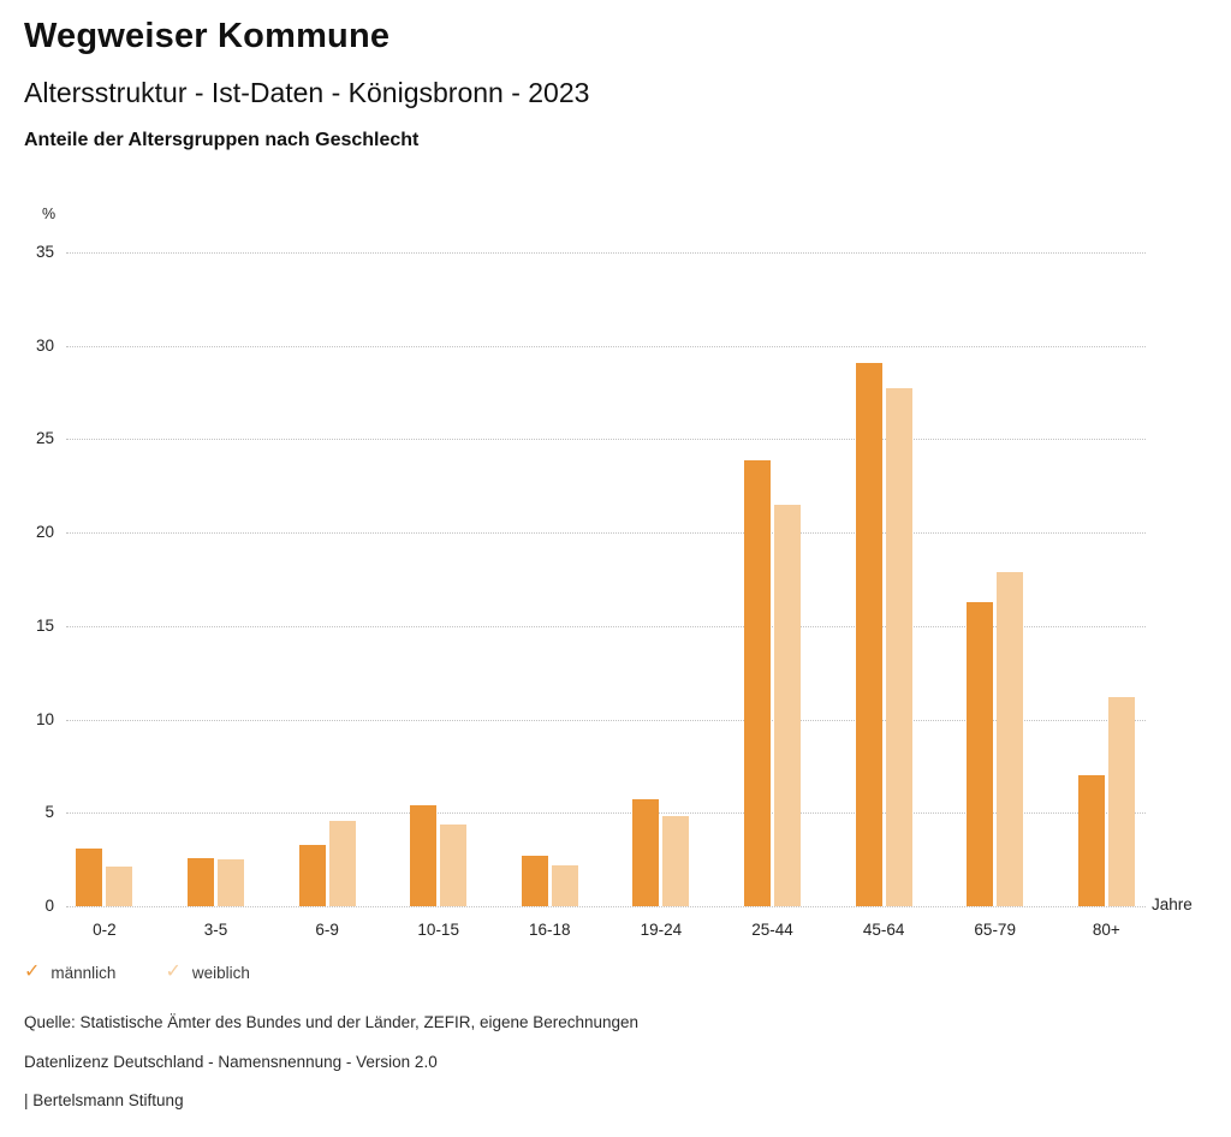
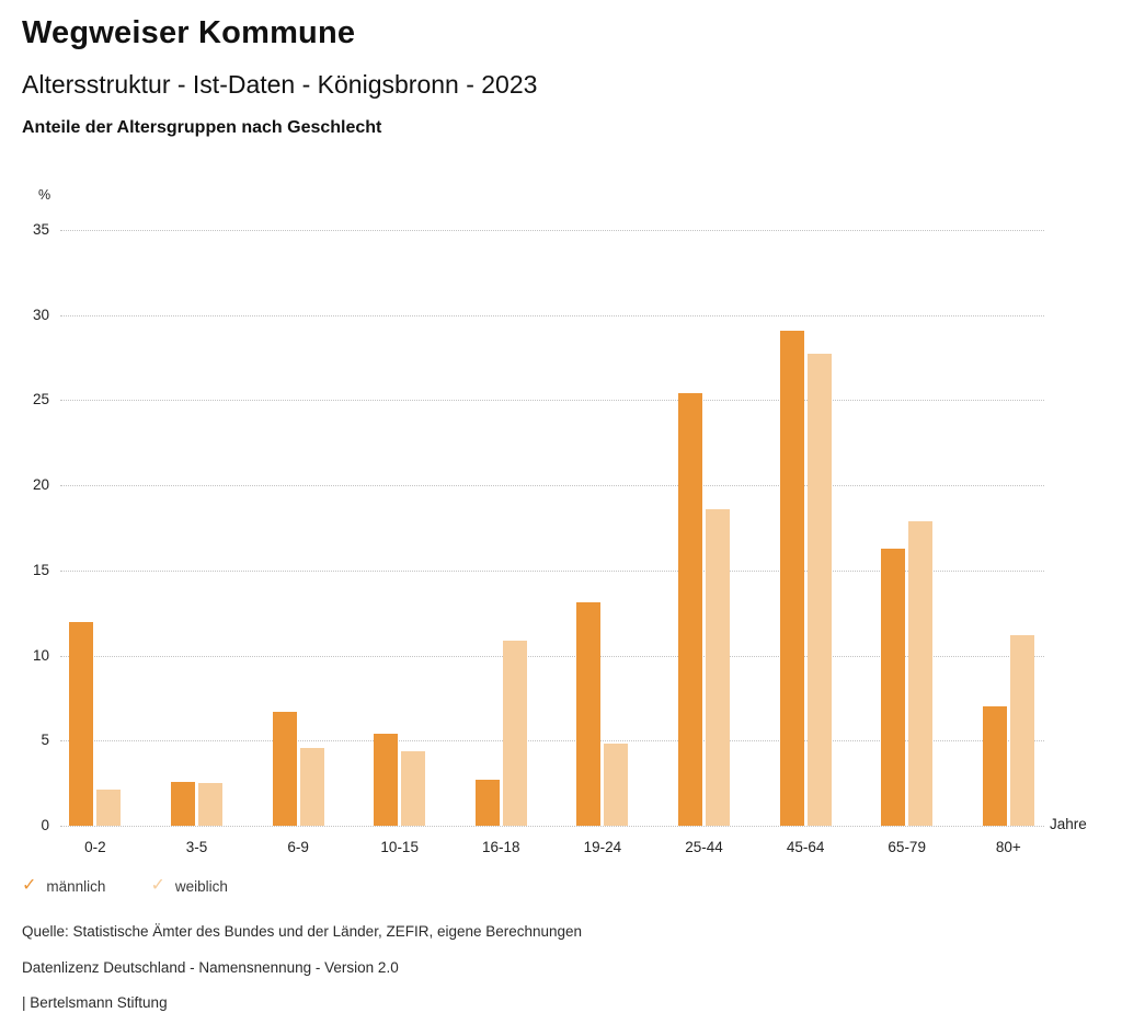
männlich/0-2: 3.1 -> 12.0
männlich/6-9: 3.3 -> 6.7
weiblich/16-18: 2.2 -> 10.9
männlich/19-24: 5.7 -> 13.1
männlich/25-44: 23.9 -> 25.4
weiblich/25-44: 21.5 -> 18.6
